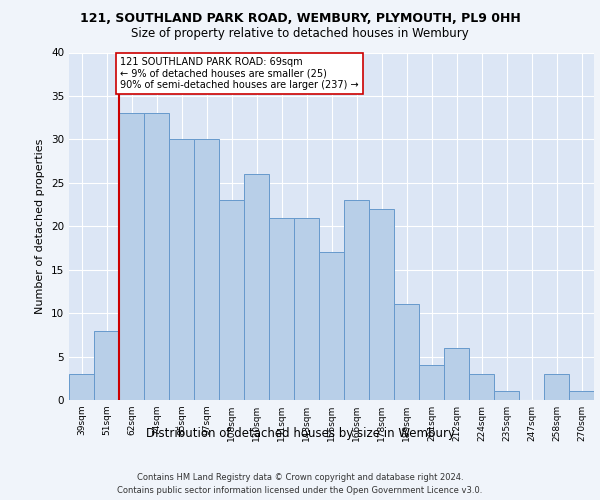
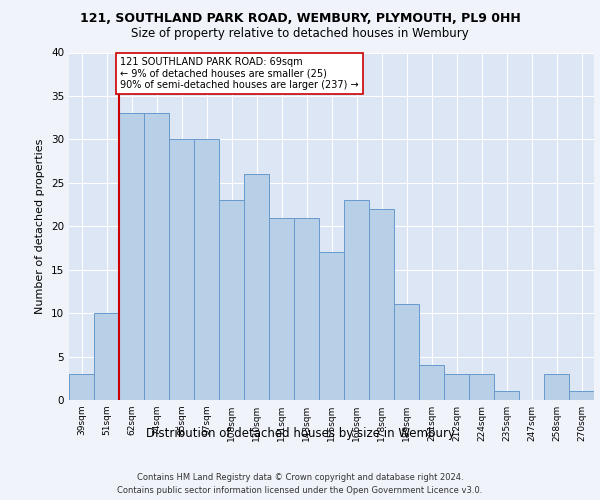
51sqm: 8 -> 10
212sqm: 6 -> 3
